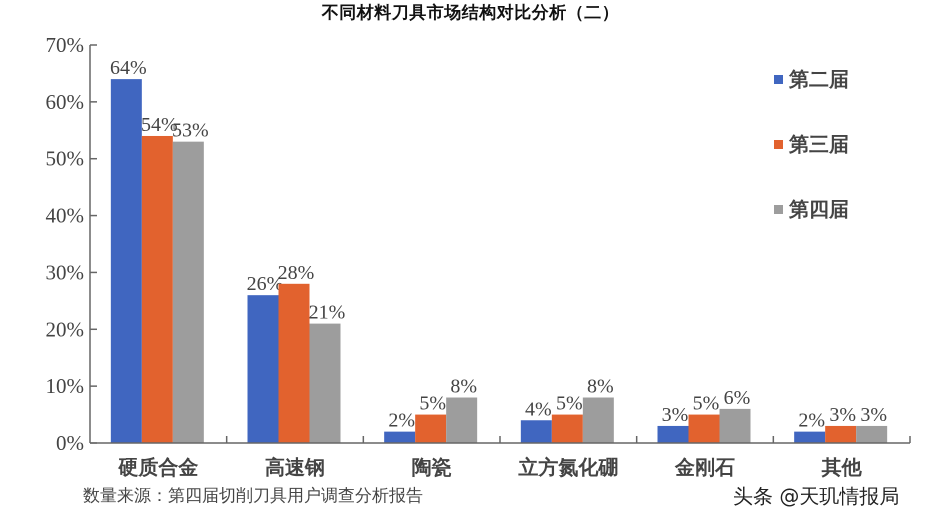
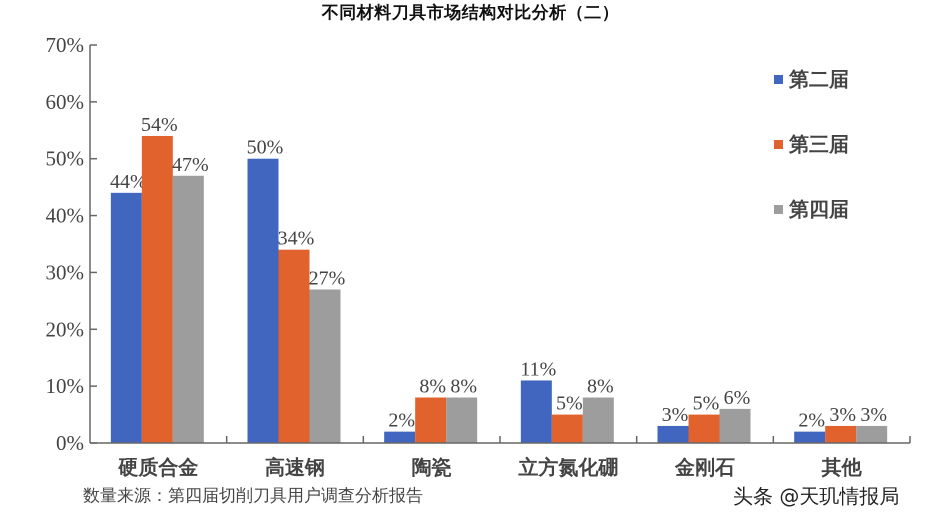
第二届/硬质合金: 64% -> 44%
第四届/硬质合金: 53% -> 47%
第二届/高速钢: 26% -> 50%
第三届/高速钢: 28% -> 34%
第四届/高速钢: 21% -> 27%
第三届/陶瓷: 5% -> 8%
第二届/立方氮化硼: 4% -> 11%
